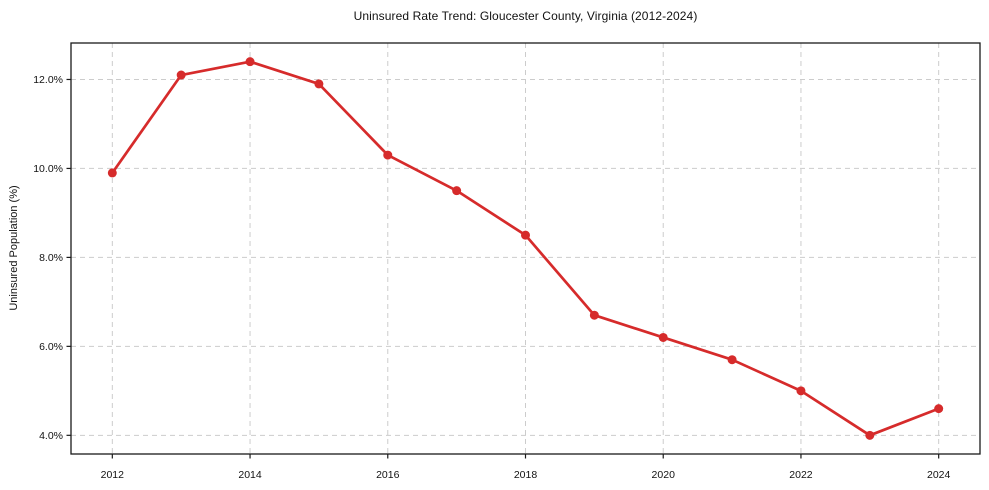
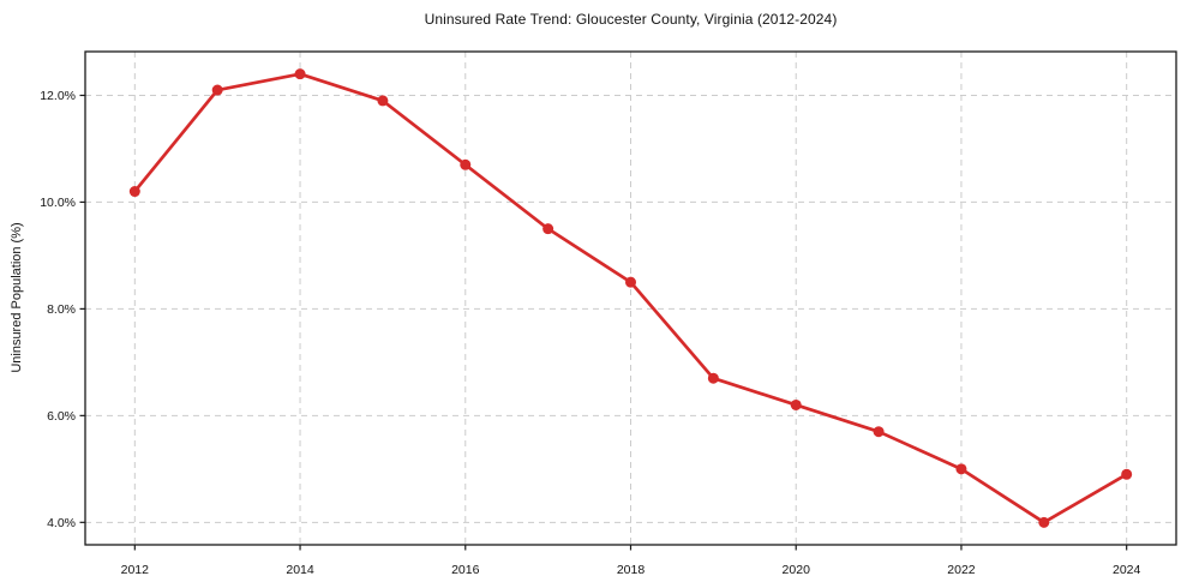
2012: 9.9% -> 10.2%
2016: 10.3% -> 10.7%
2024: 4.6% -> 4.9%
